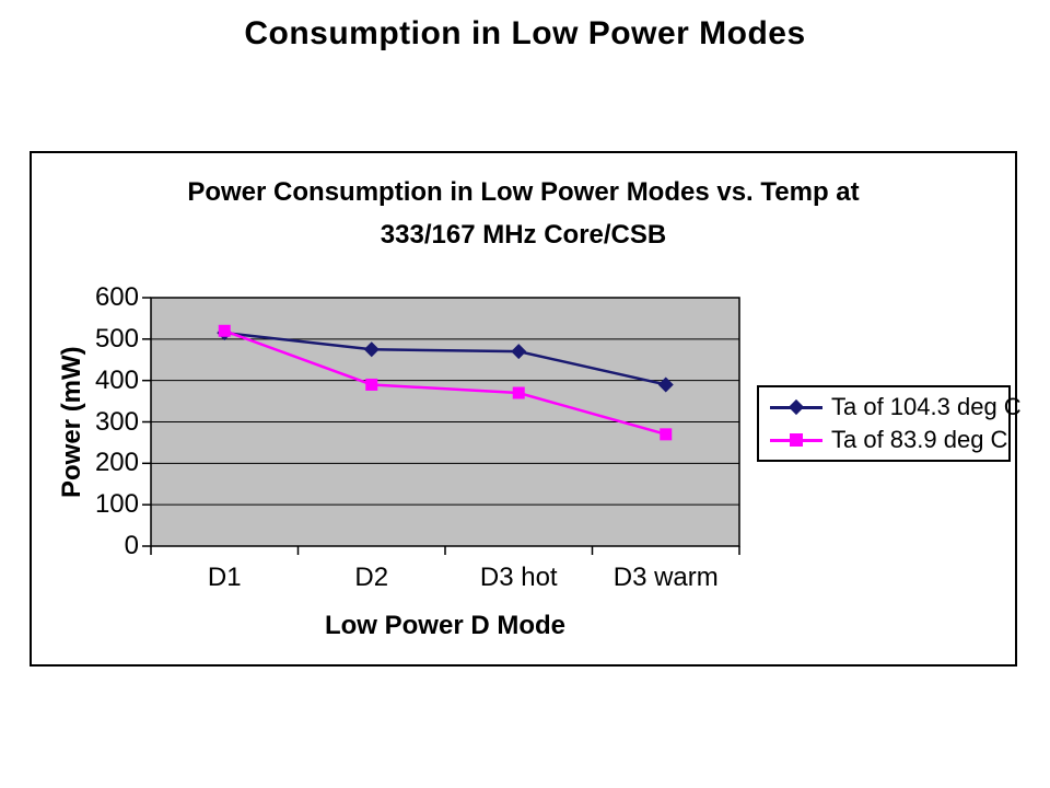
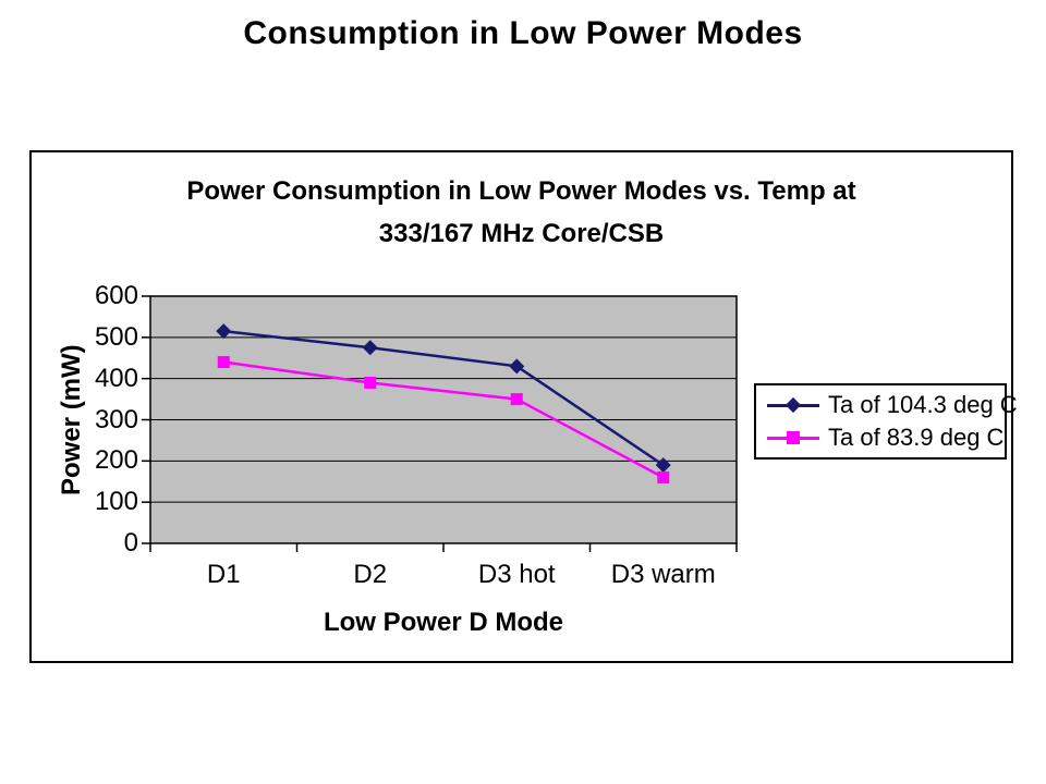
Ta of 83.9 deg C/D1: 520 -> 440
Ta of 104.3 deg C/D3 hot: 470 -> 430
Ta of 83.9 deg C/D3 hot: 370 -> 350
Ta of 104.3 deg C/D3 warm: 390 -> 190
Ta of 83.9 deg C/D3 warm: 270 -> 160
